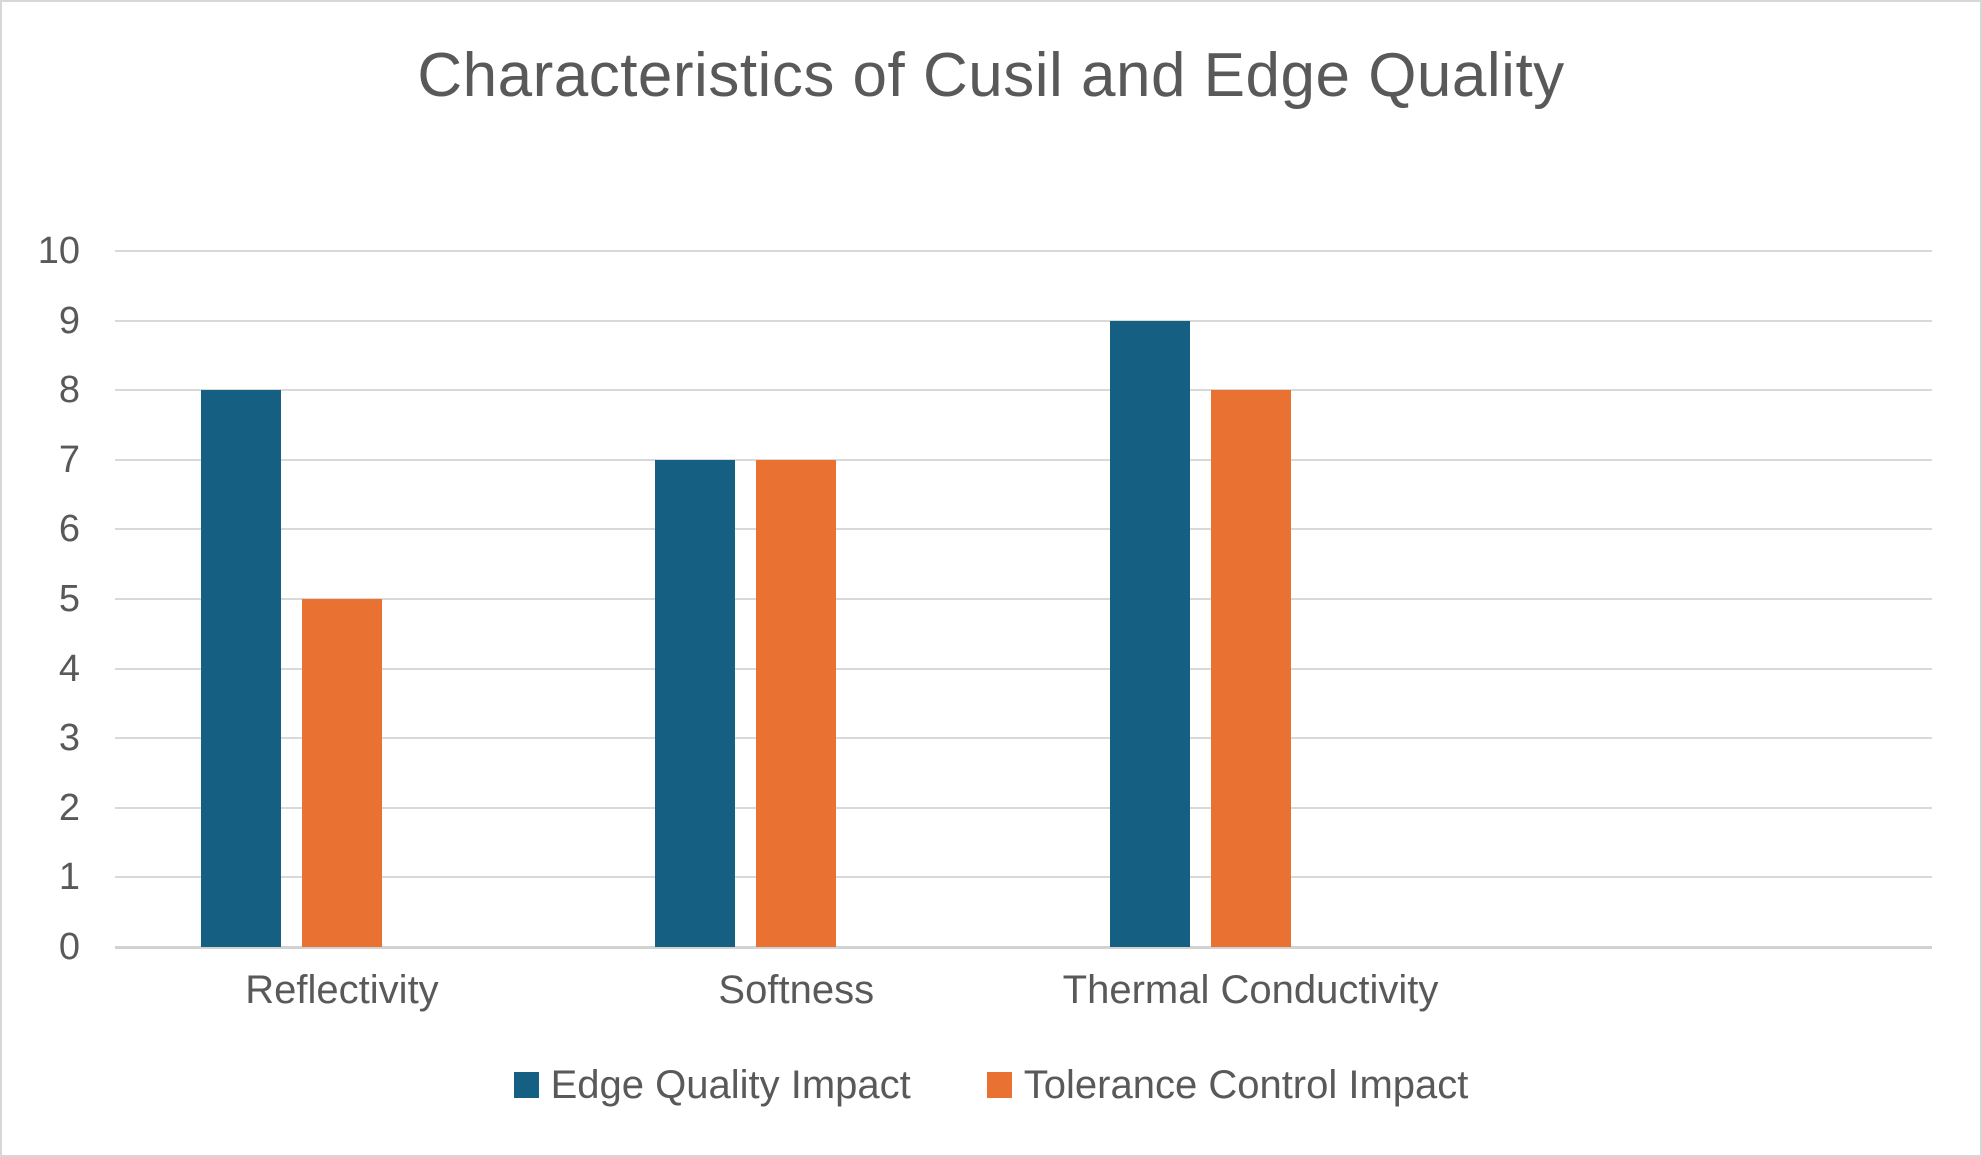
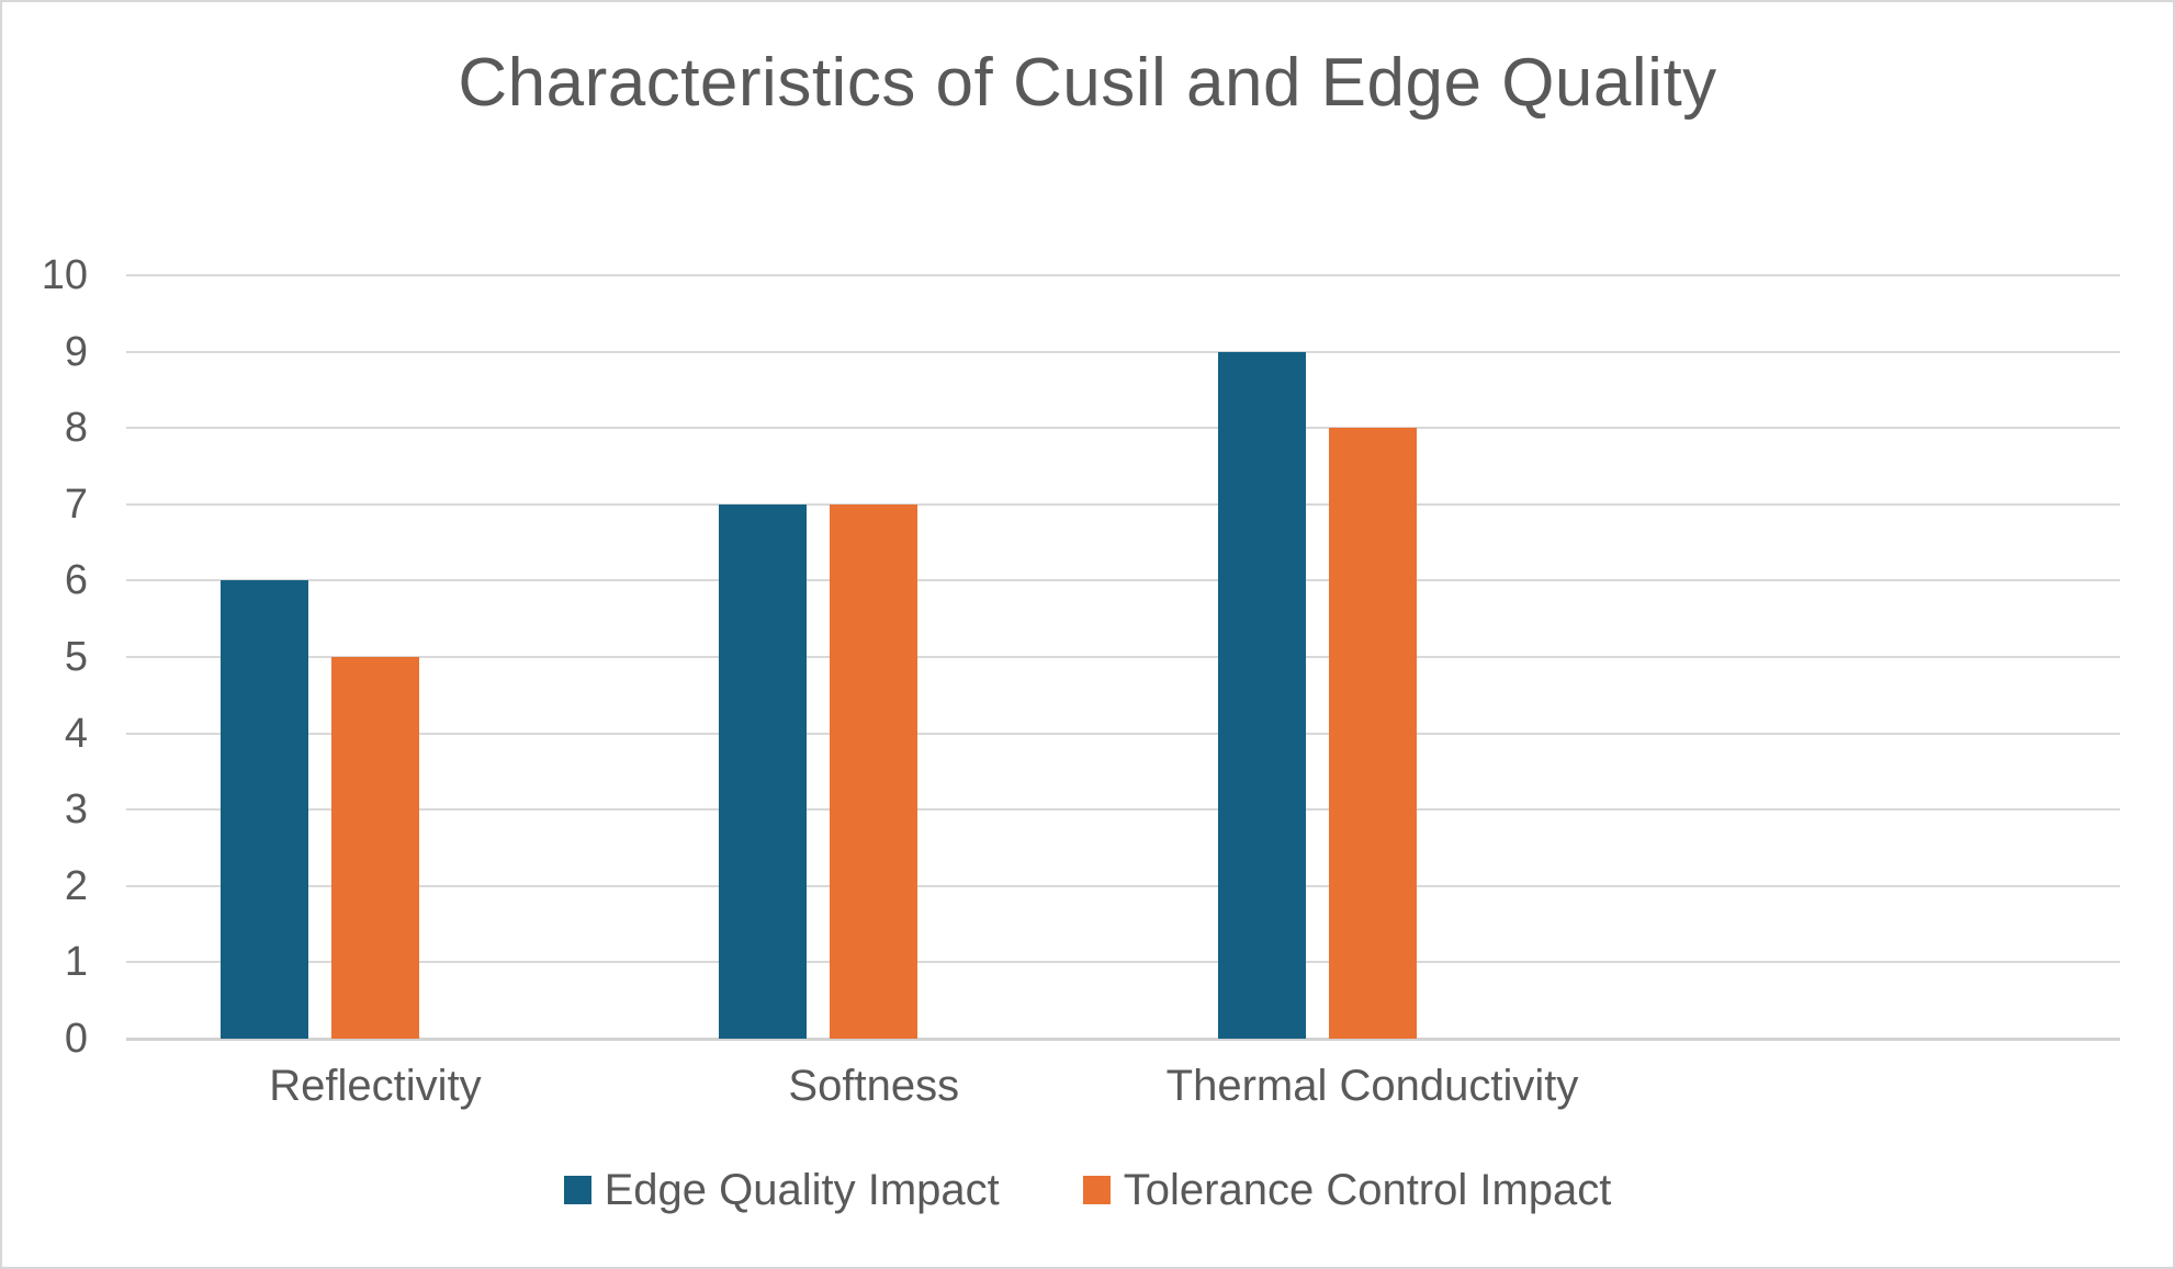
Edge Quality Impact/Reflectivity: 8 -> 6
